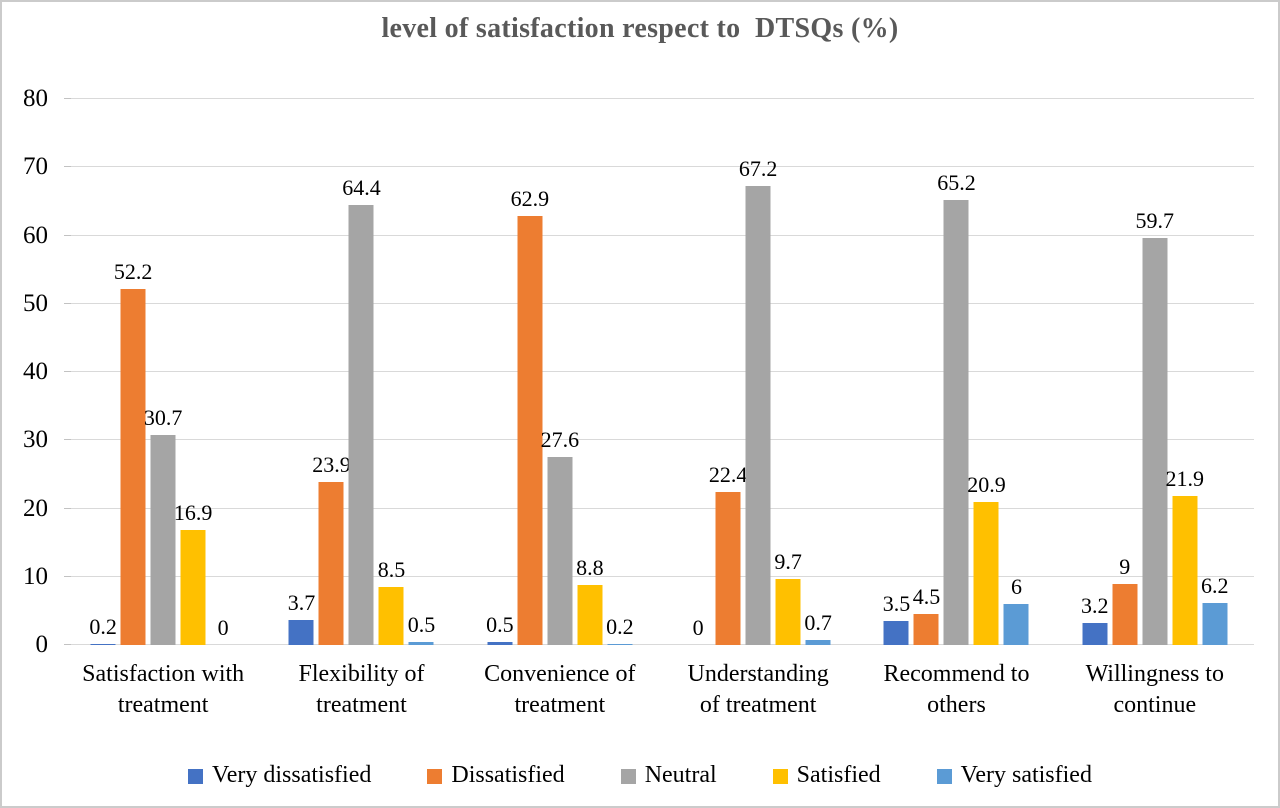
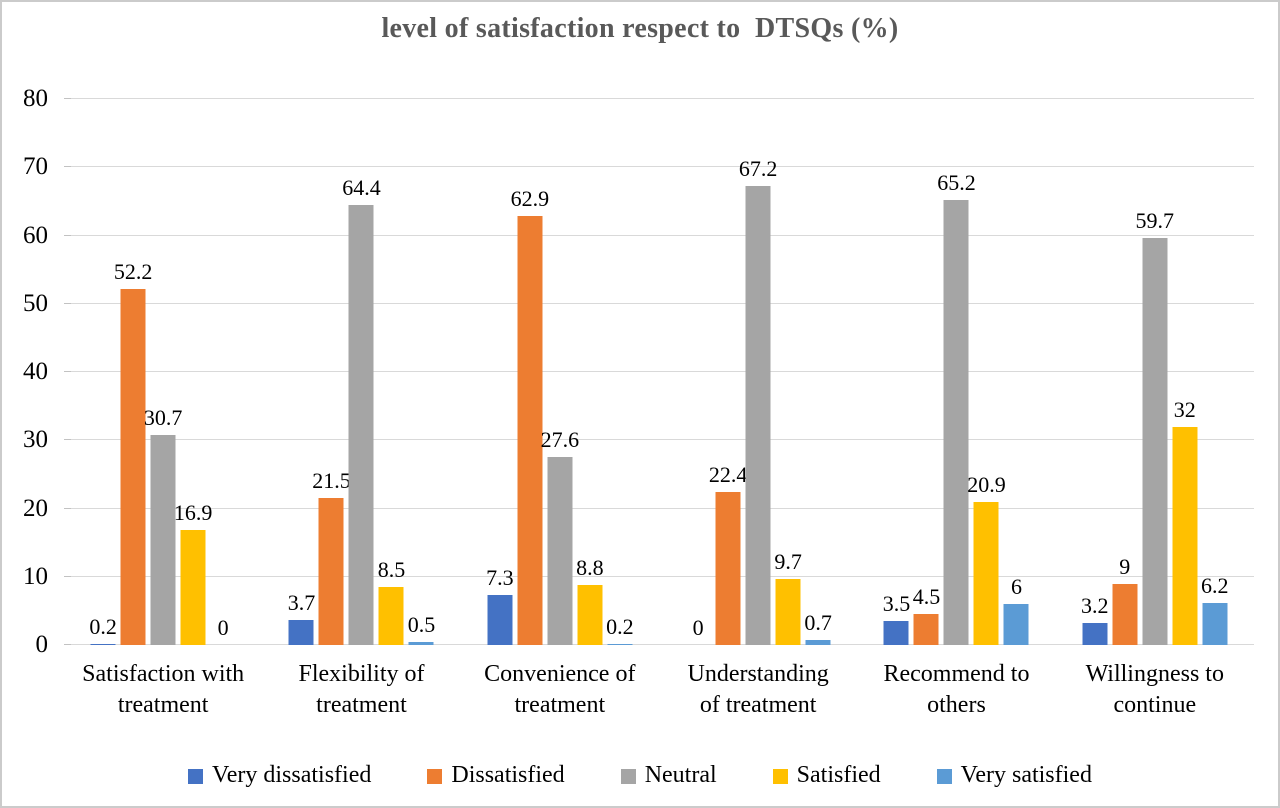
Dissatisfied/Flexibility of treatment: 23.9 -> 21.5
Very dissatisfied/Convenience of treatment: 0.5 -> 7.3
Satisfied/Willingness to continue: 21.9 -> 32
